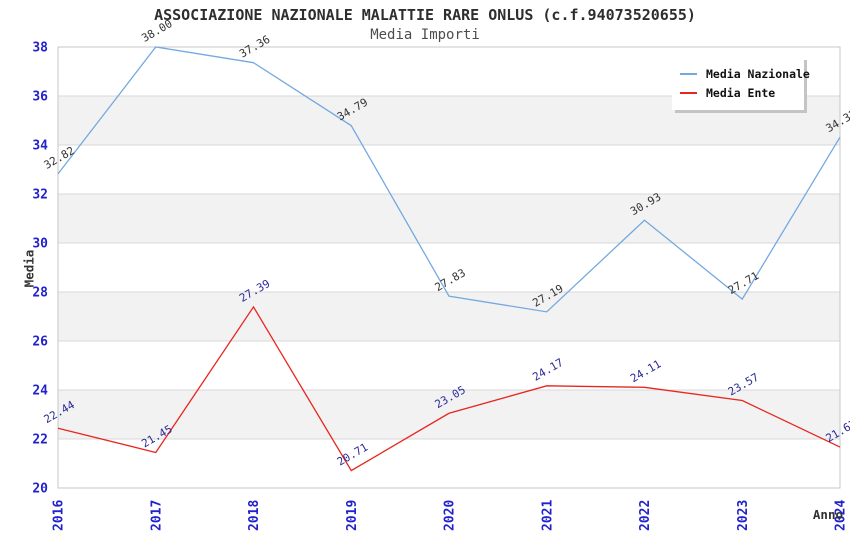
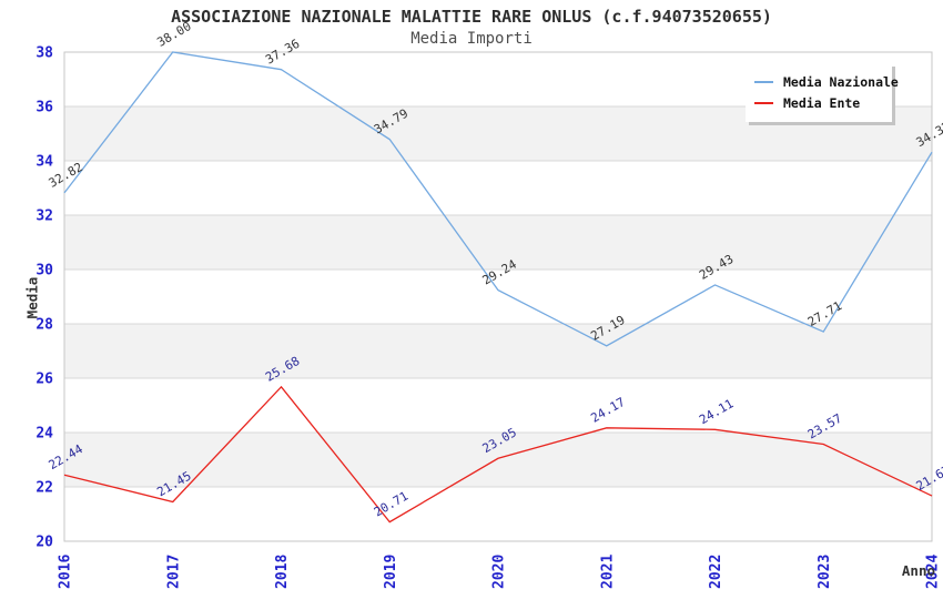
Media Ente/2018: 27.39 -> 25.68
Media Nazionale/2020: 27.83 -> 29.24
Media Nazionale/2022: 30.93 -> 29.43
